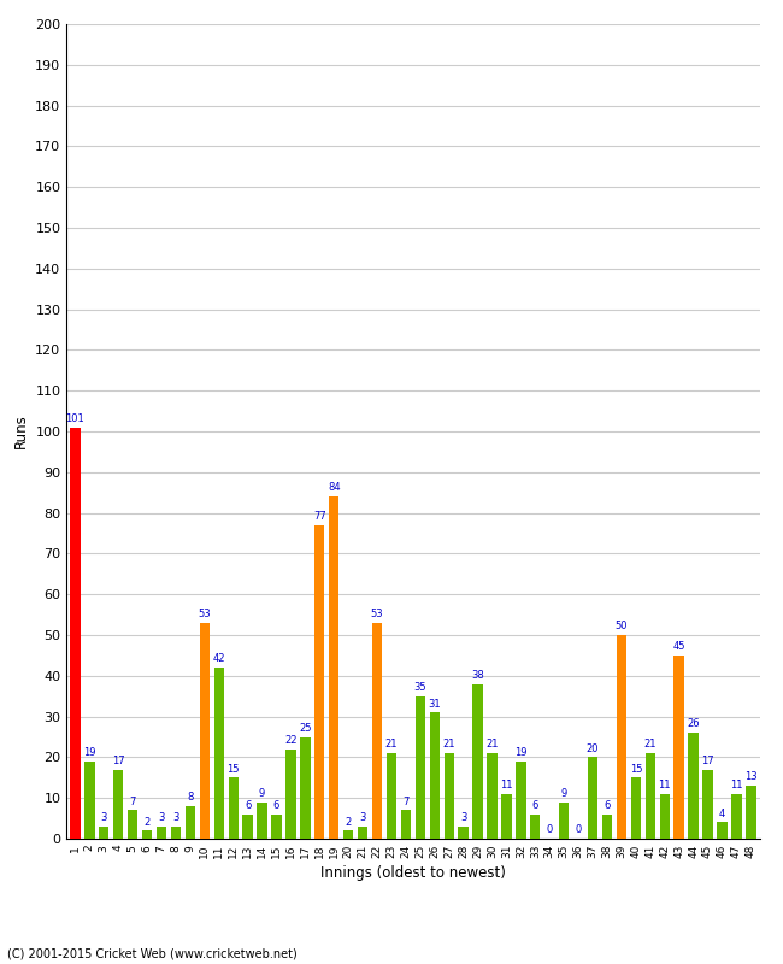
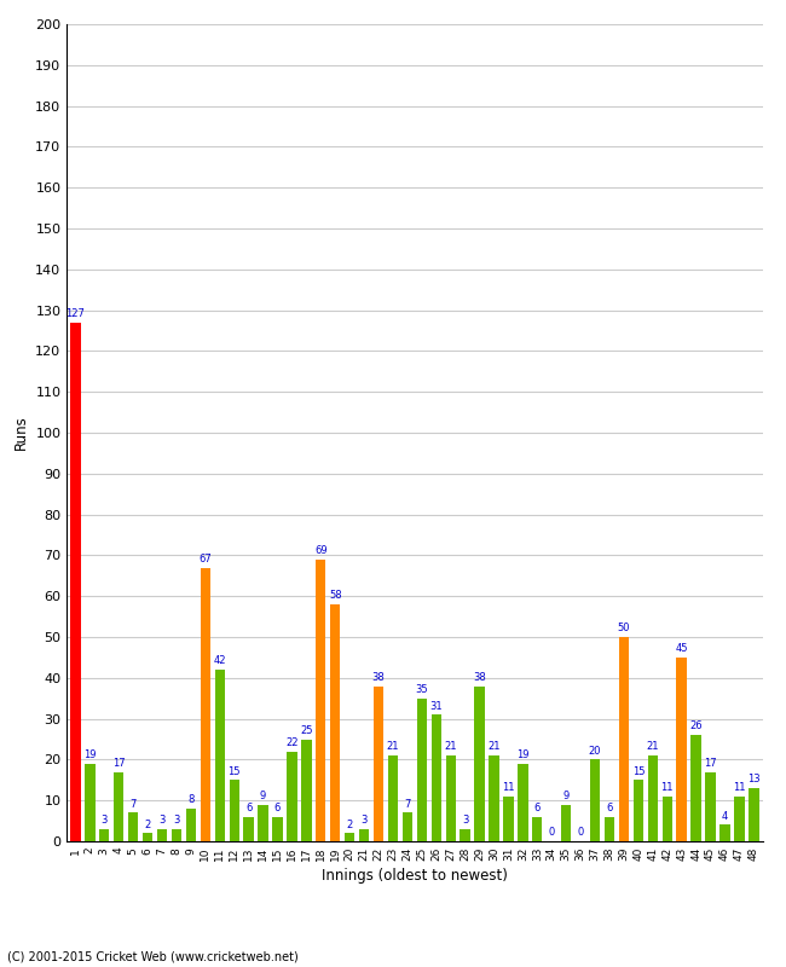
1: 101 -> 127
10: 53 -> 67
18: 77 -> 69
19: 84 -> 58
22: 53 -> 38
